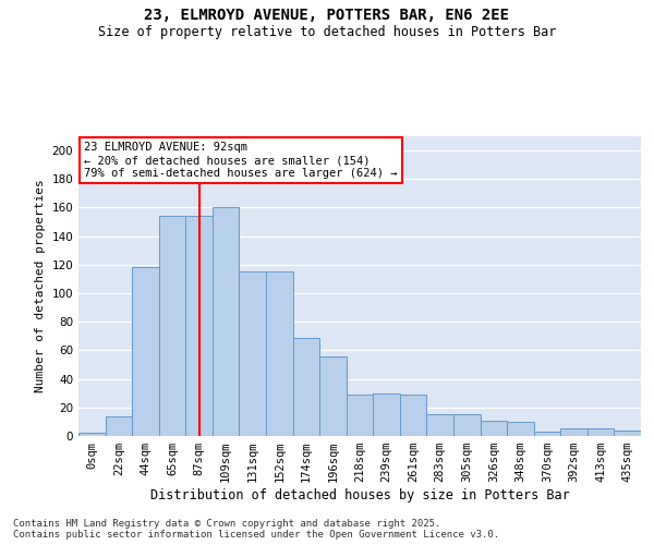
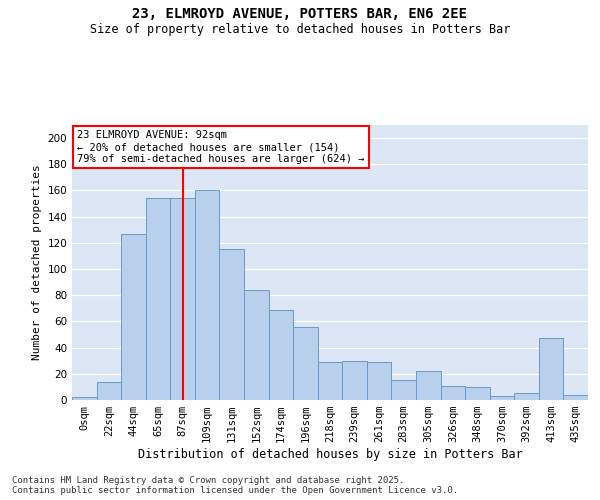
44sqm: 118 -> 127
152sqm: 115 -> 84
305sqm: 15 -> 22
413sqm: 5 -> 47
